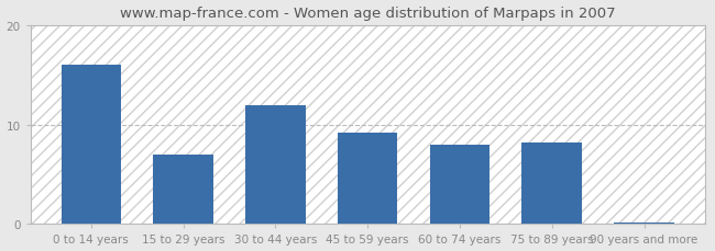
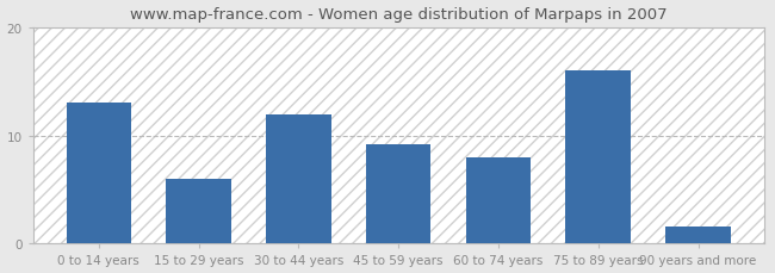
0 to 14 years: 16.0 -> 13.0
15 to 29 years: 7.0 -> 6.0
75 to 89 years: 8.2 -> 16.0
90 years and more: 0.2 -> 1.6
